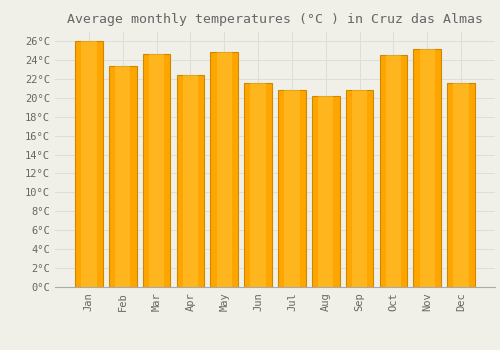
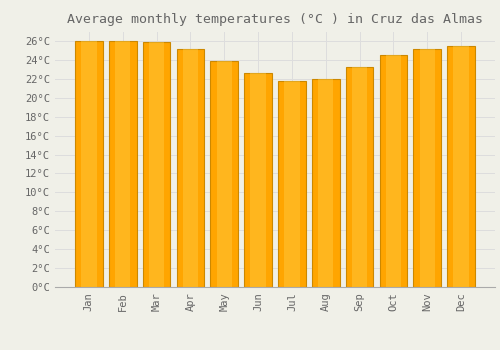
Feb: 23.4°C -> 26.0°C
Mar: 24.6°C -> 25.9°C
Apr: 22.4°C -> 25.1°C
May: 24.8°C -> 23.9°C
Jun: 21.6°C -> 22.6°C
Jul: 20.8°C -> 21.8°C
Aug: 20.2°C -> 22.0°C
Sep: 20.8°C -> 23.2°C
Dec: 21.6°C -> 25.5°C
